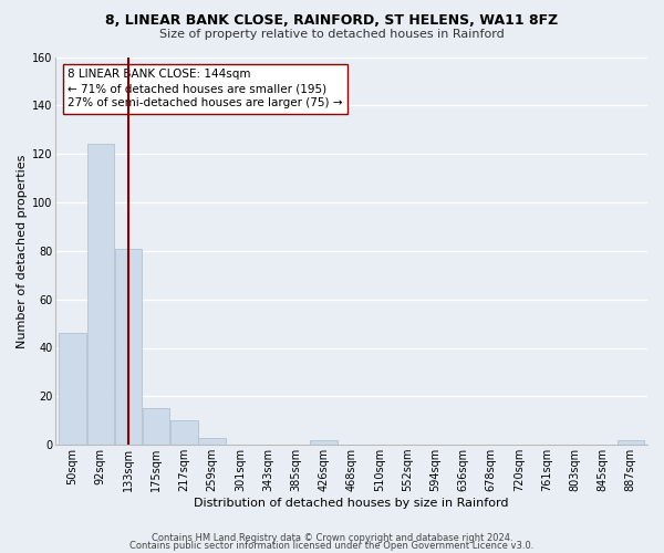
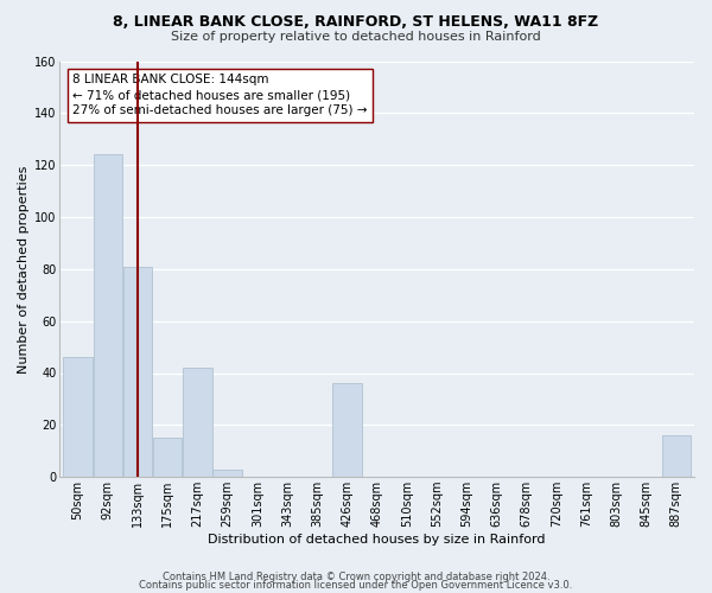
217sqm: 10 -> 42
426sqm: 2 -> 36
887sqm: 2 -> 16
